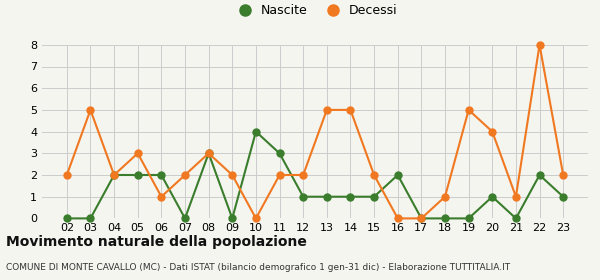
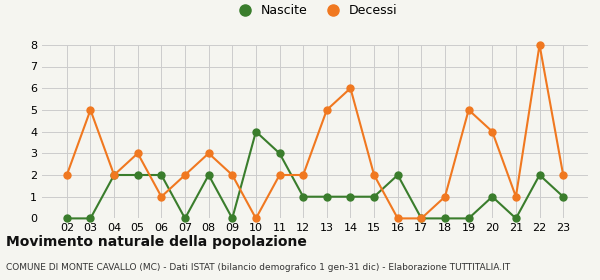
Nascite/08: 3 -> 2
Decessi/14: 5 -> 6
